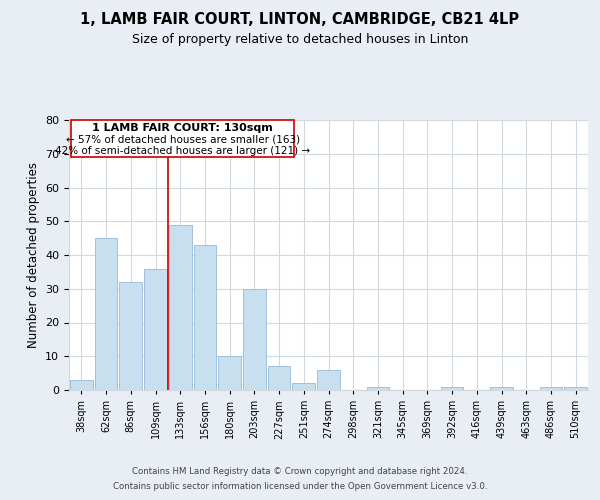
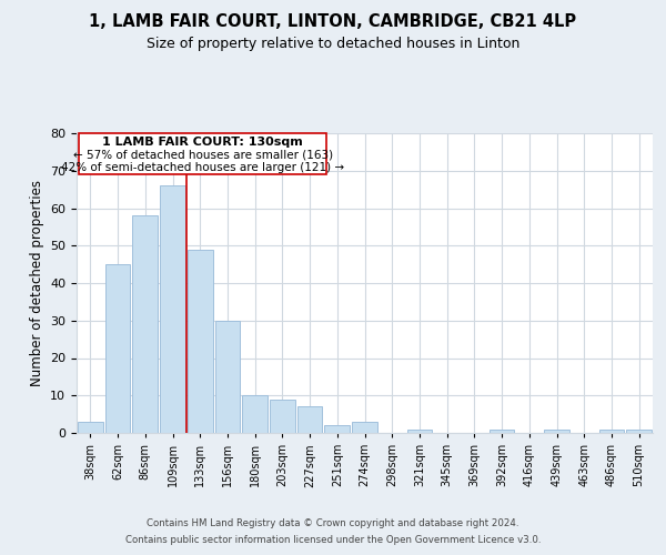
86sqm: 32 -> 58
109sqm: 36 -> 66
156sqm: 43 -> 30
203sqm: 30 -> 9
274sqm: 6 -> 3
